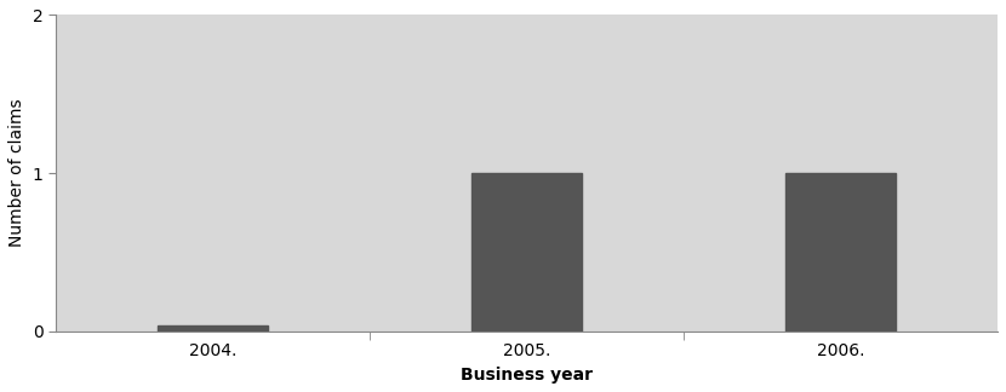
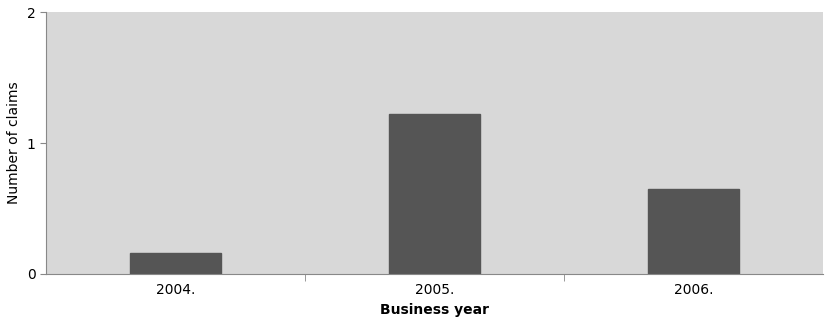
2004.: 0.04 -> 0.16
2005.: 1.00 -> 1.22
2006.: 1.00 -> 0.65
